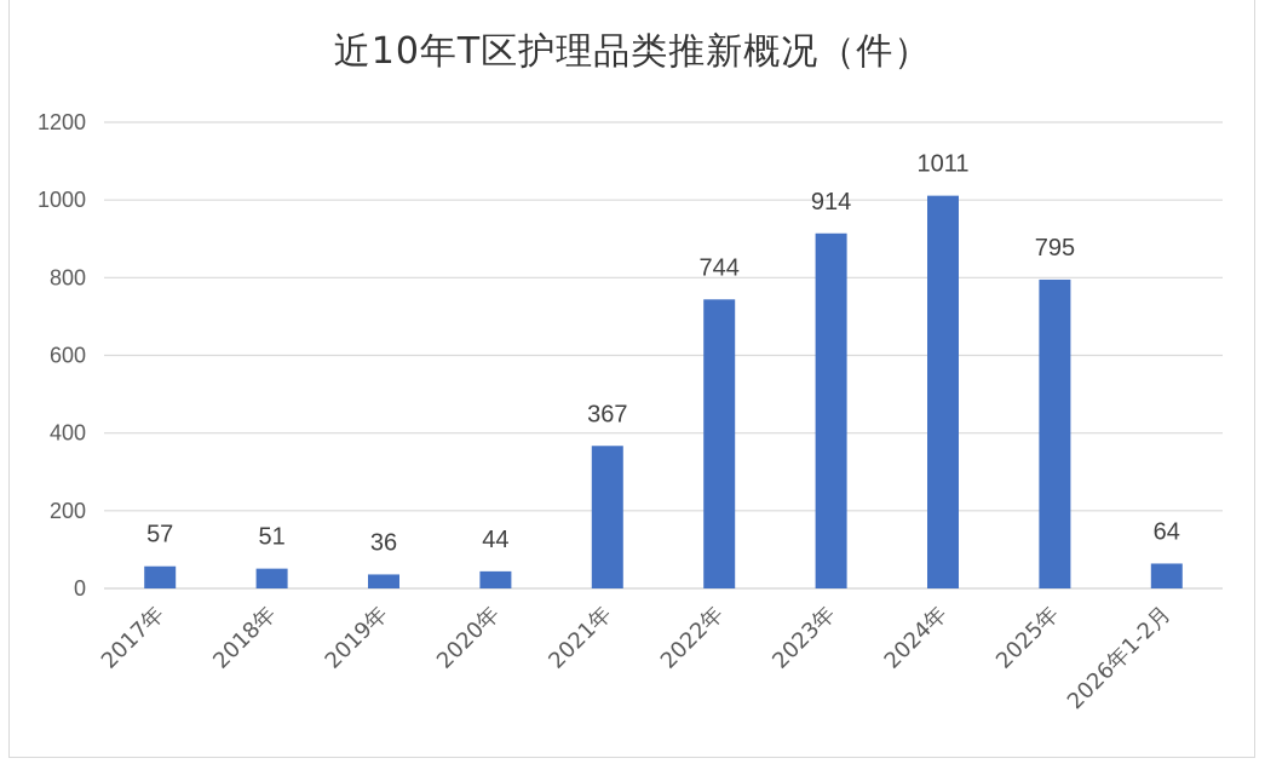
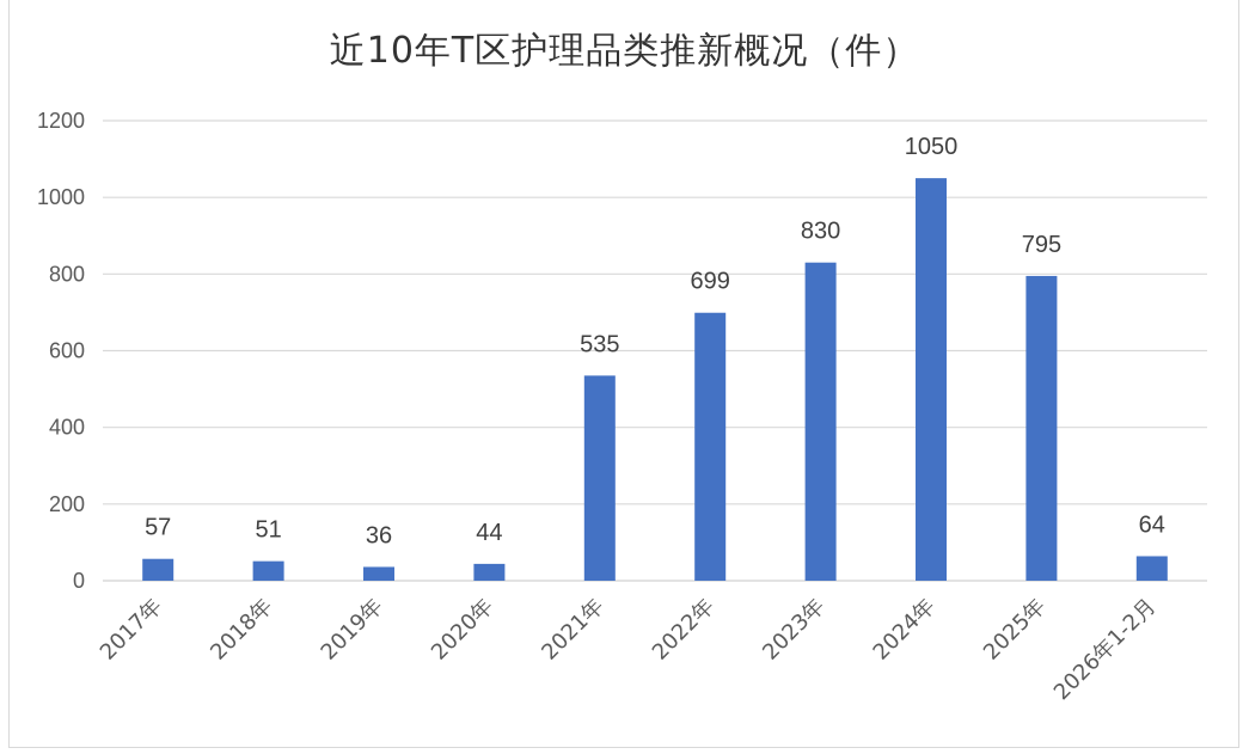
2021年: 367 -> 535
2022年: 744 -> 699
2023年: 914 -> 830
2024年: 1011 -> 1050
